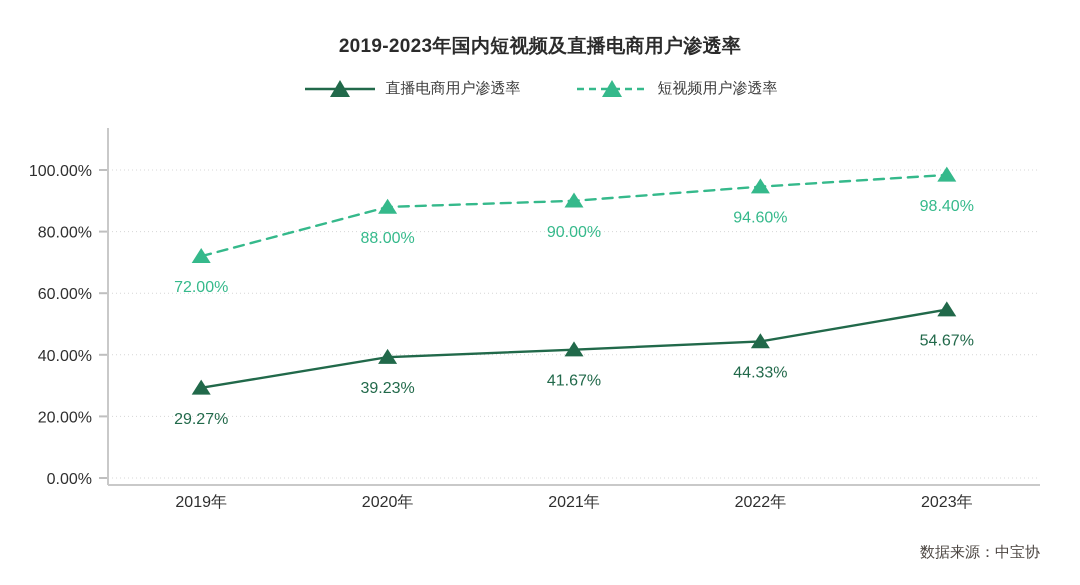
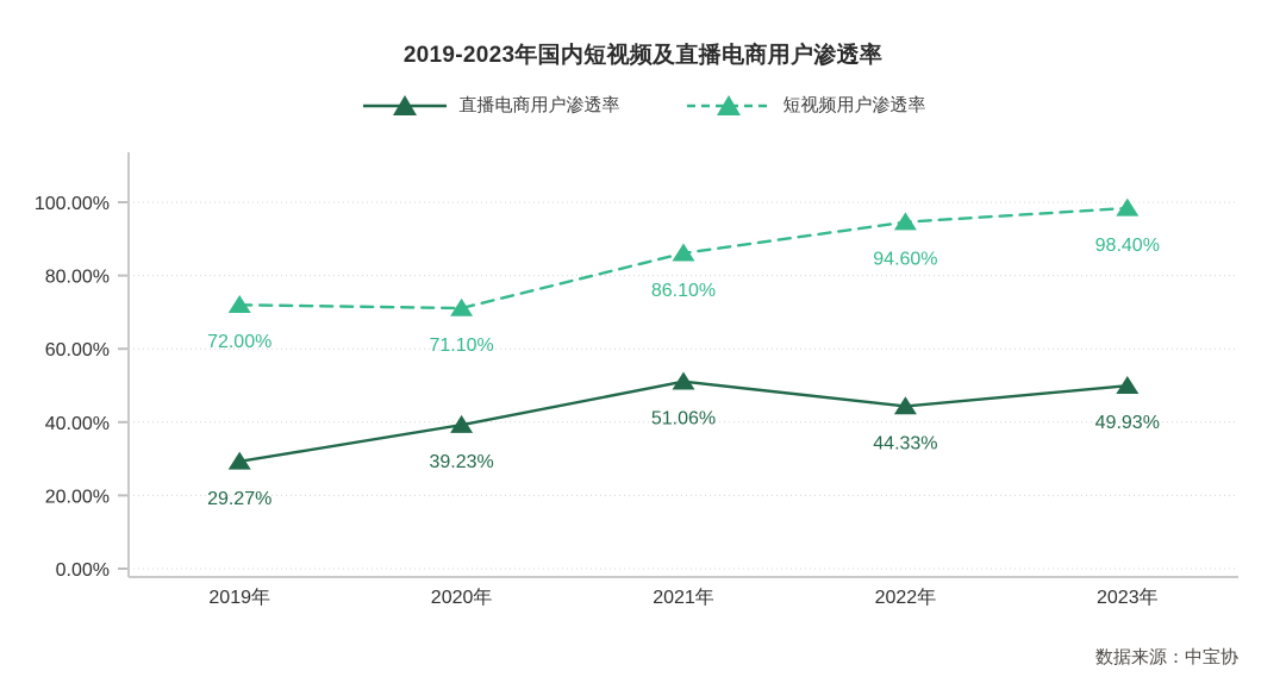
短视频用户渗透率/2020年: 88.00% -> 71.10%
直播电商用户渗透率/2021年: 41.67% -> 51.06%
短视频用户渗透率/2021年: 90.00% -> 86.10%
直播电商用户渗透率/2023年: 54.67% -> 49.93%
